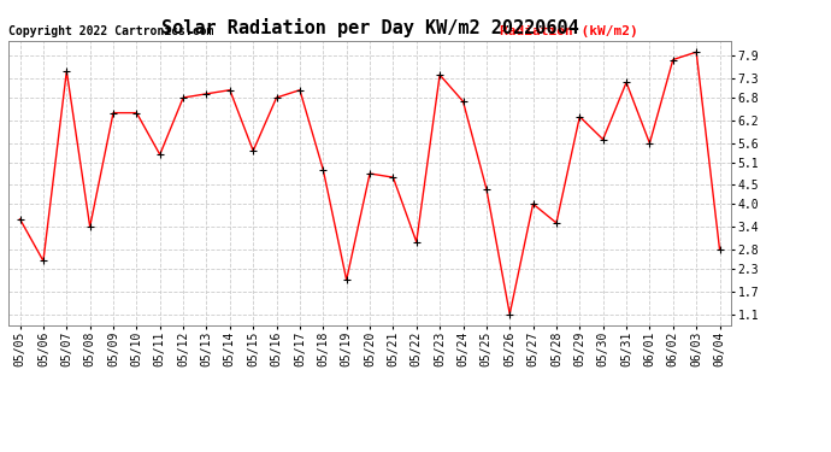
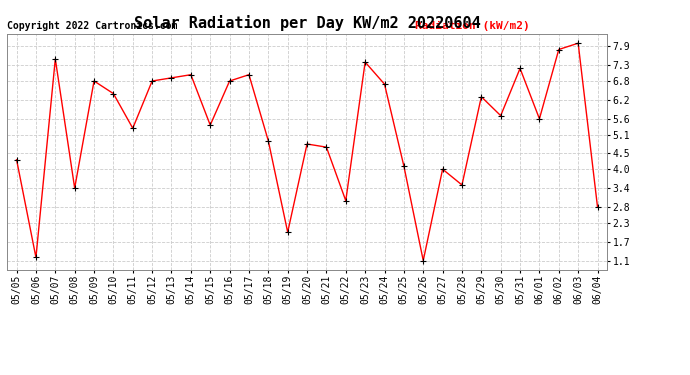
05/05: 3.6 -> 4.3
05/06: 2.5 -> 1.2
05/09: 6.4 -> 6.8
05/25: 4.4 -> 4.1
